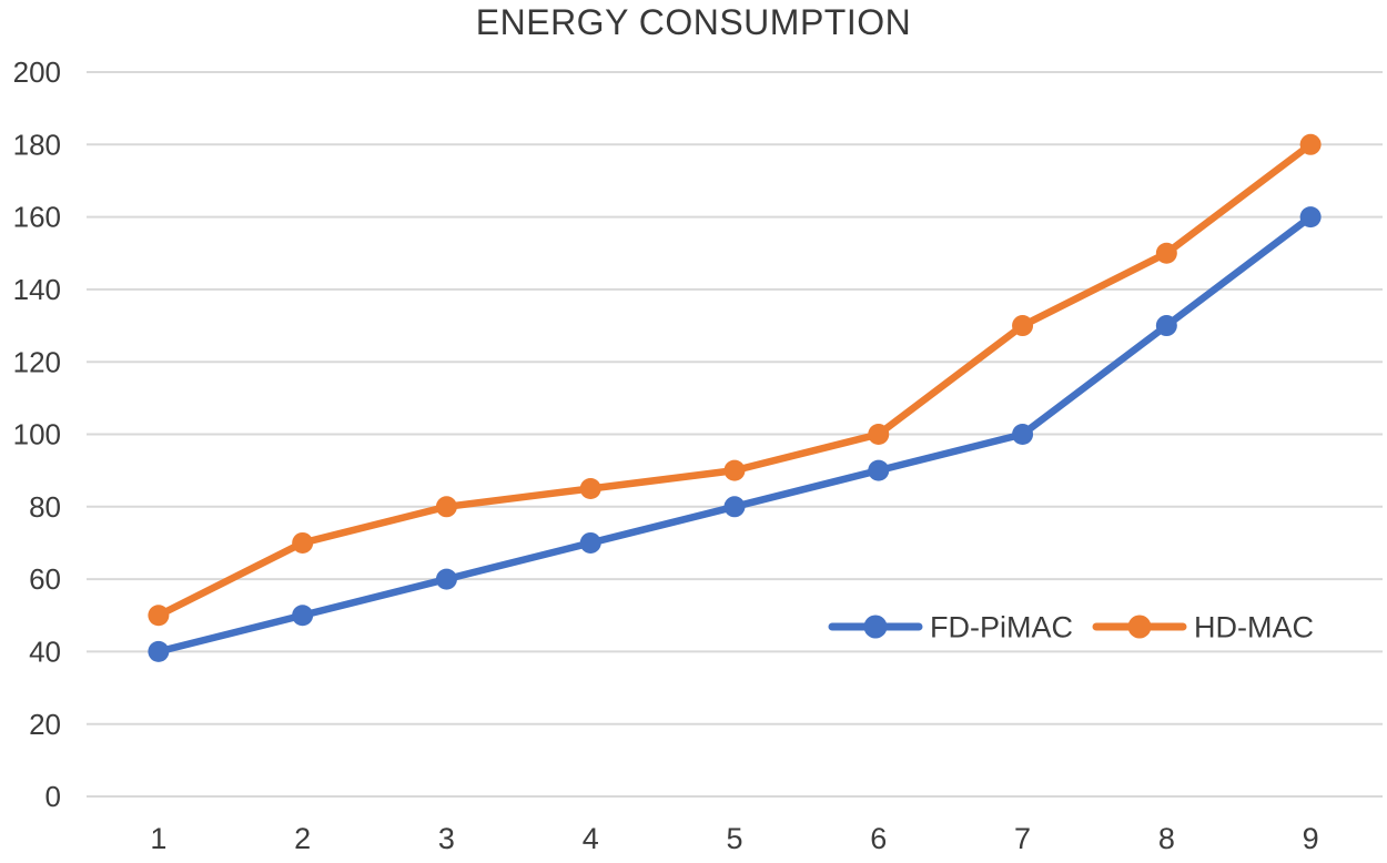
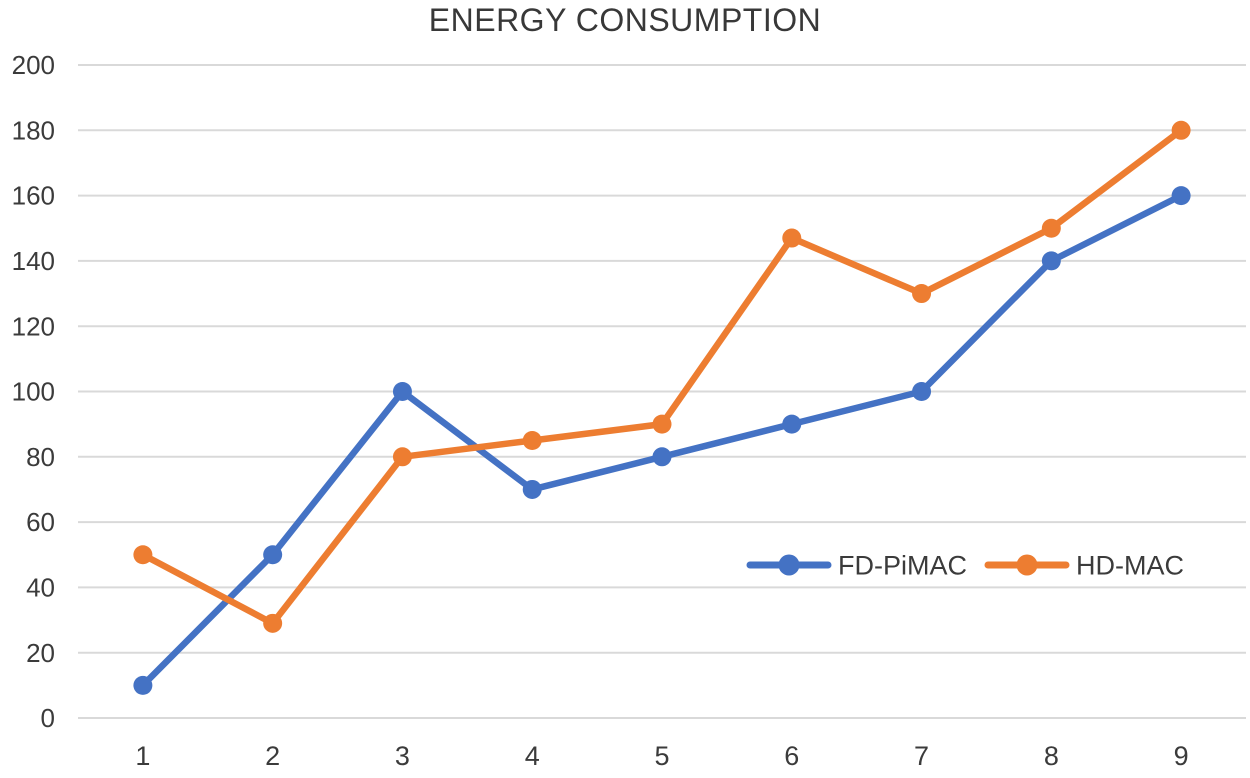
FD-PiMAC/1: 40 -> 10
HD-MAC/2: 70 -> 29
FD-PiMAC/3: 60 -> 100
HD-MAC/6: 100 -> 147
FD-PiMAC/8: 130 -> 140
